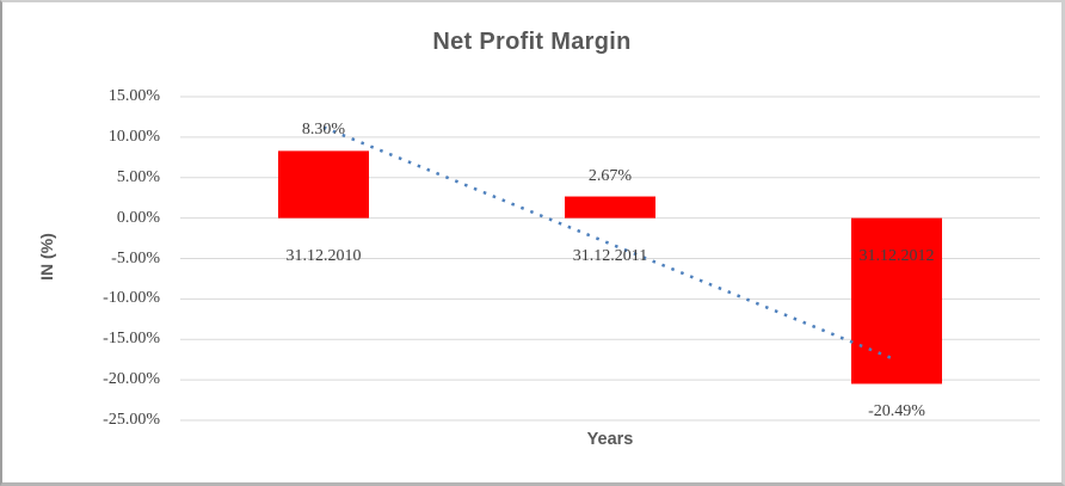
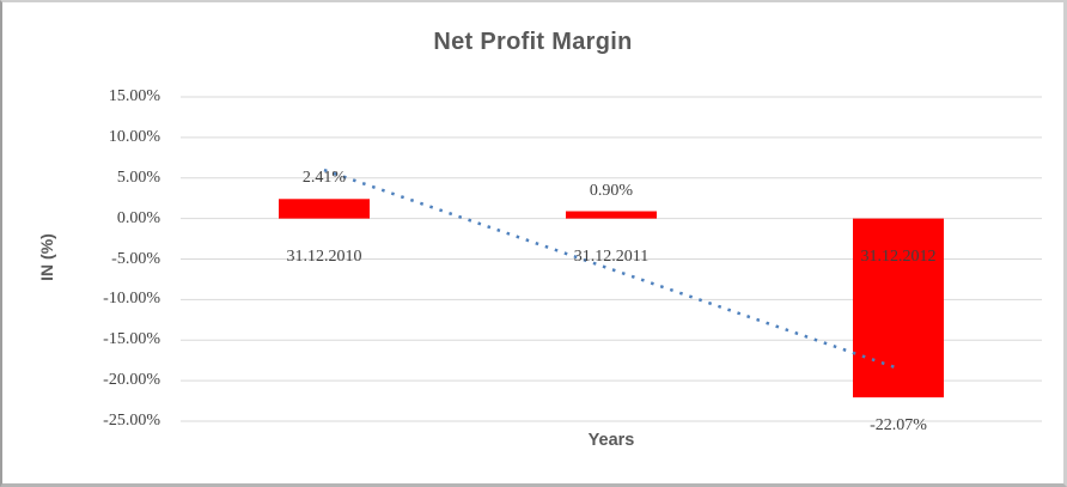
31.12.2010: 8.30% -> 2.41%
31.12.2011: 2.67% -> 0.90%
31.12.2012: -20.49% -> -22.07%
